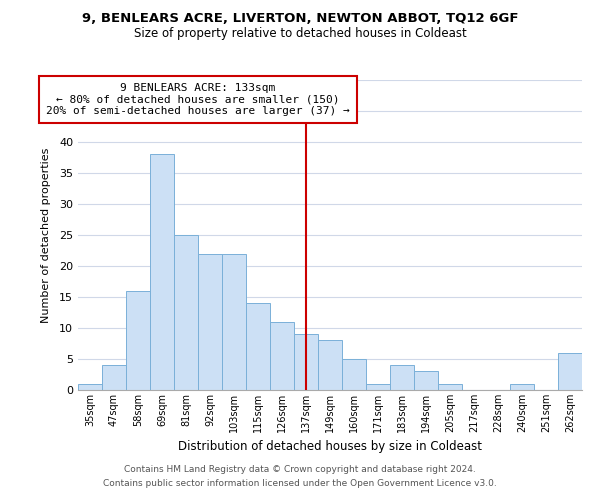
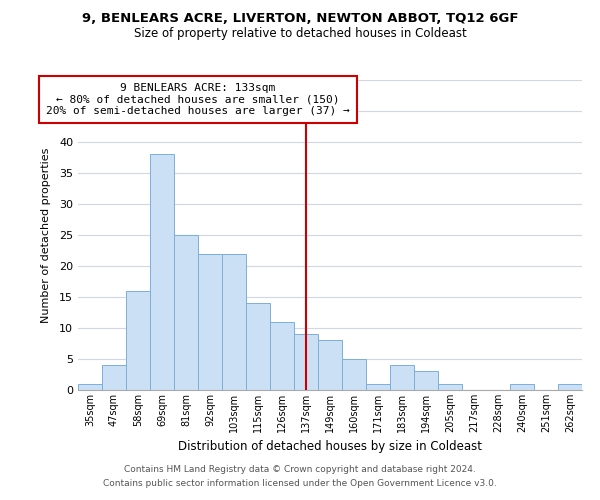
262sqm: 6 -> 1
